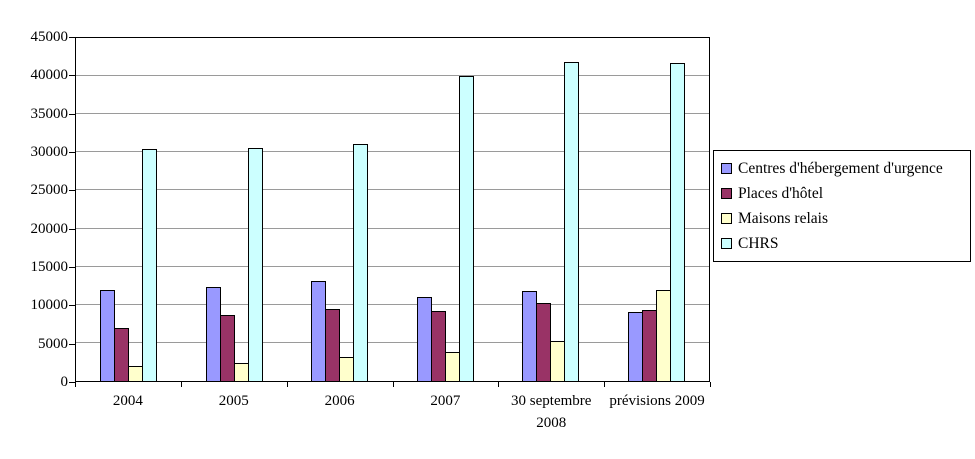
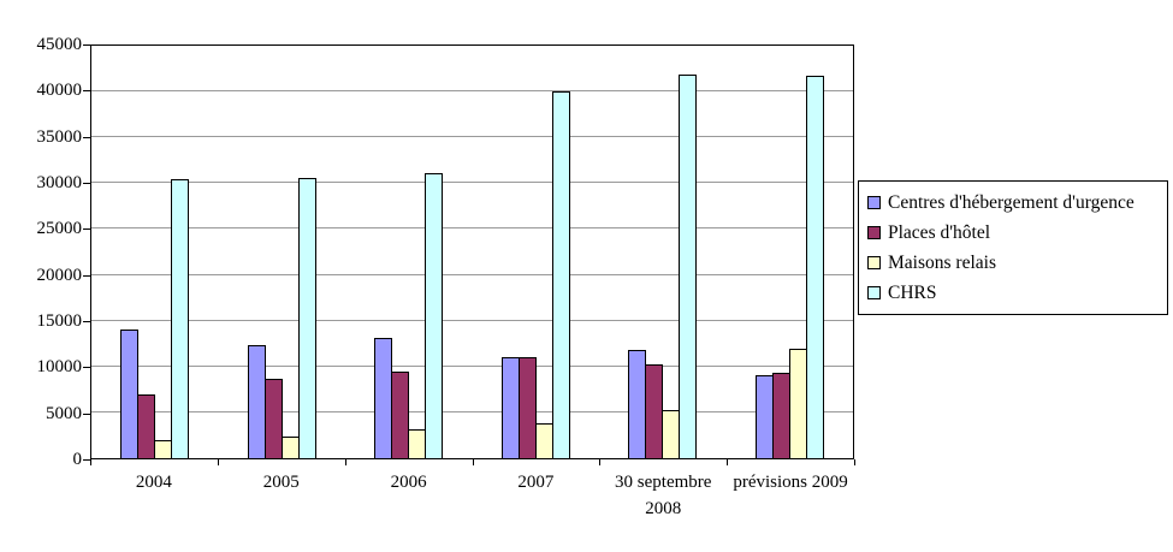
Centres d'hébergement d'urgence/2004: 12000 -> 14000
Places d'hôtel/2007: 9000 -> 11000
